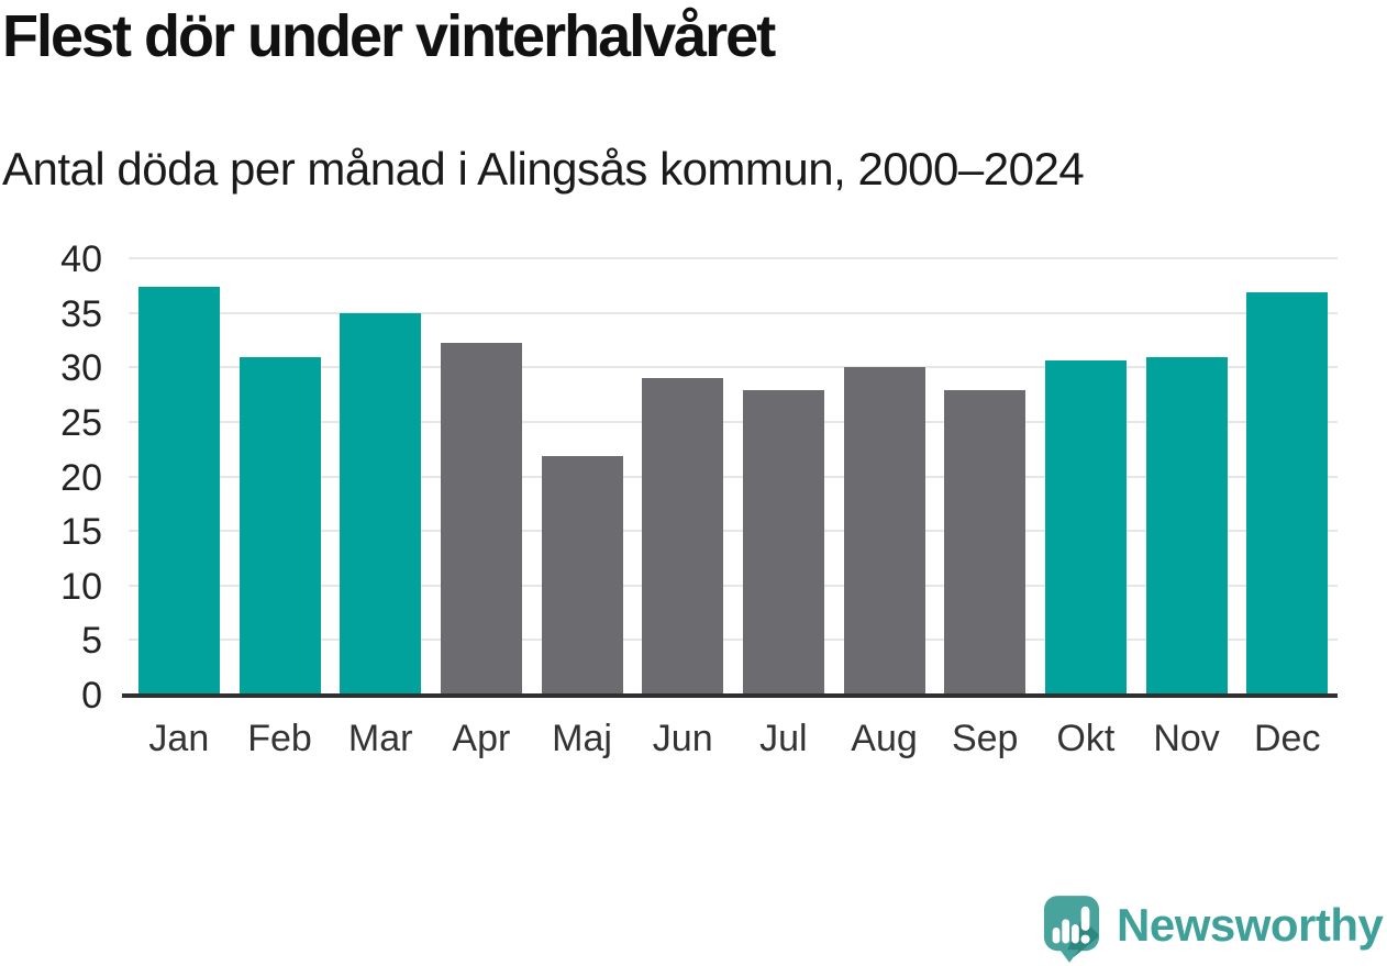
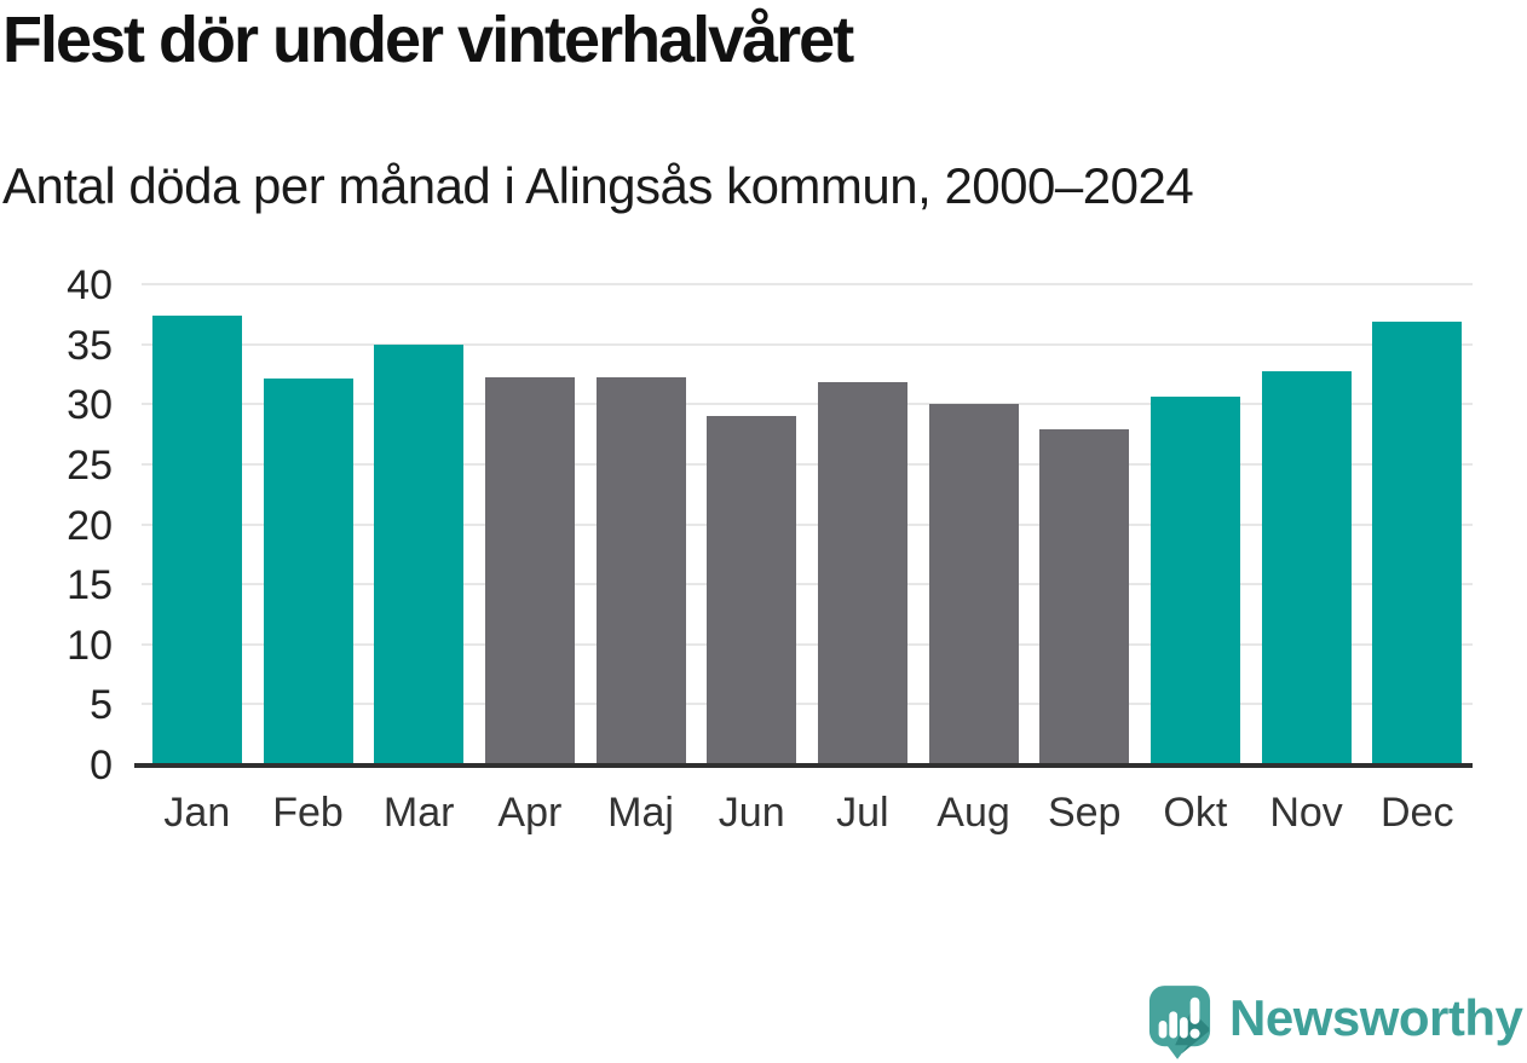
Feb: 31 -> 32
Maj: 22 -> 32
Jul: 28 -> 32
Nov: 31 -> 33
